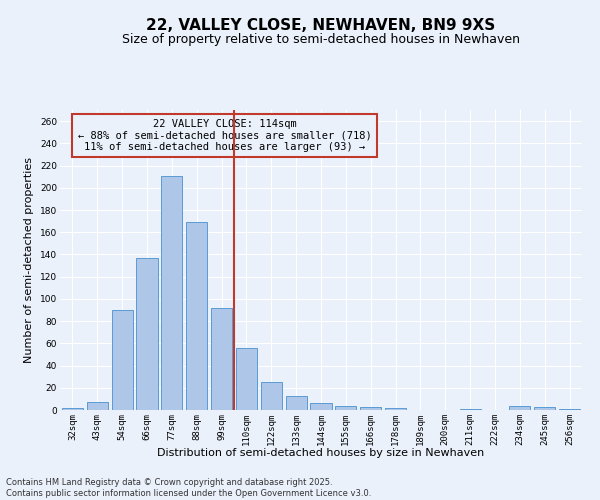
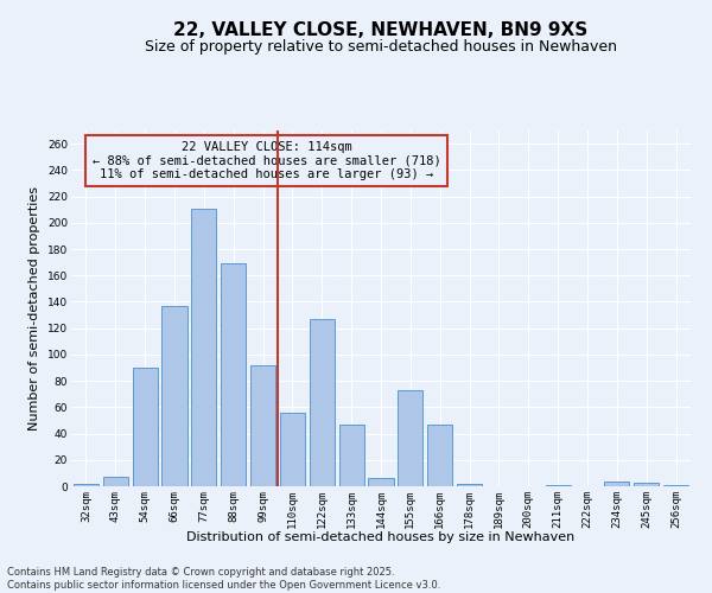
122sqm: 25 -> 127
133sqm: 13 -> 47
155sqm: 4 -> 73
166sqm: 3 -> 47
